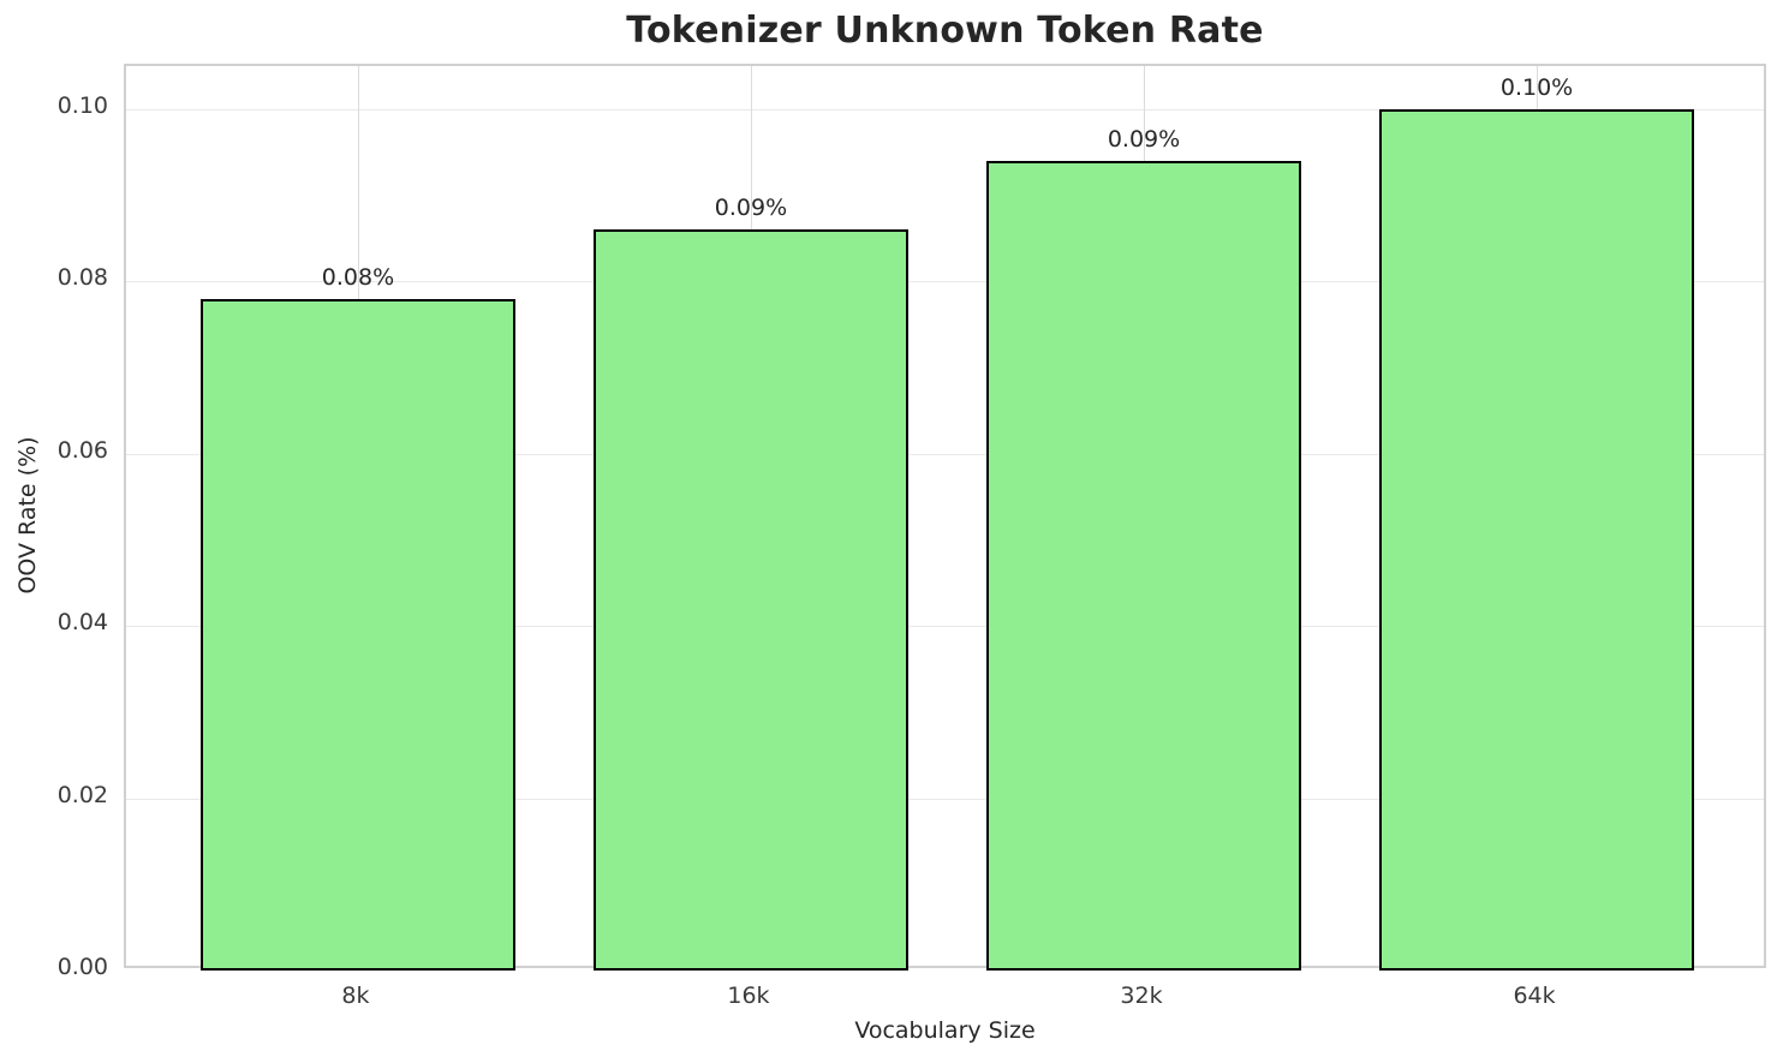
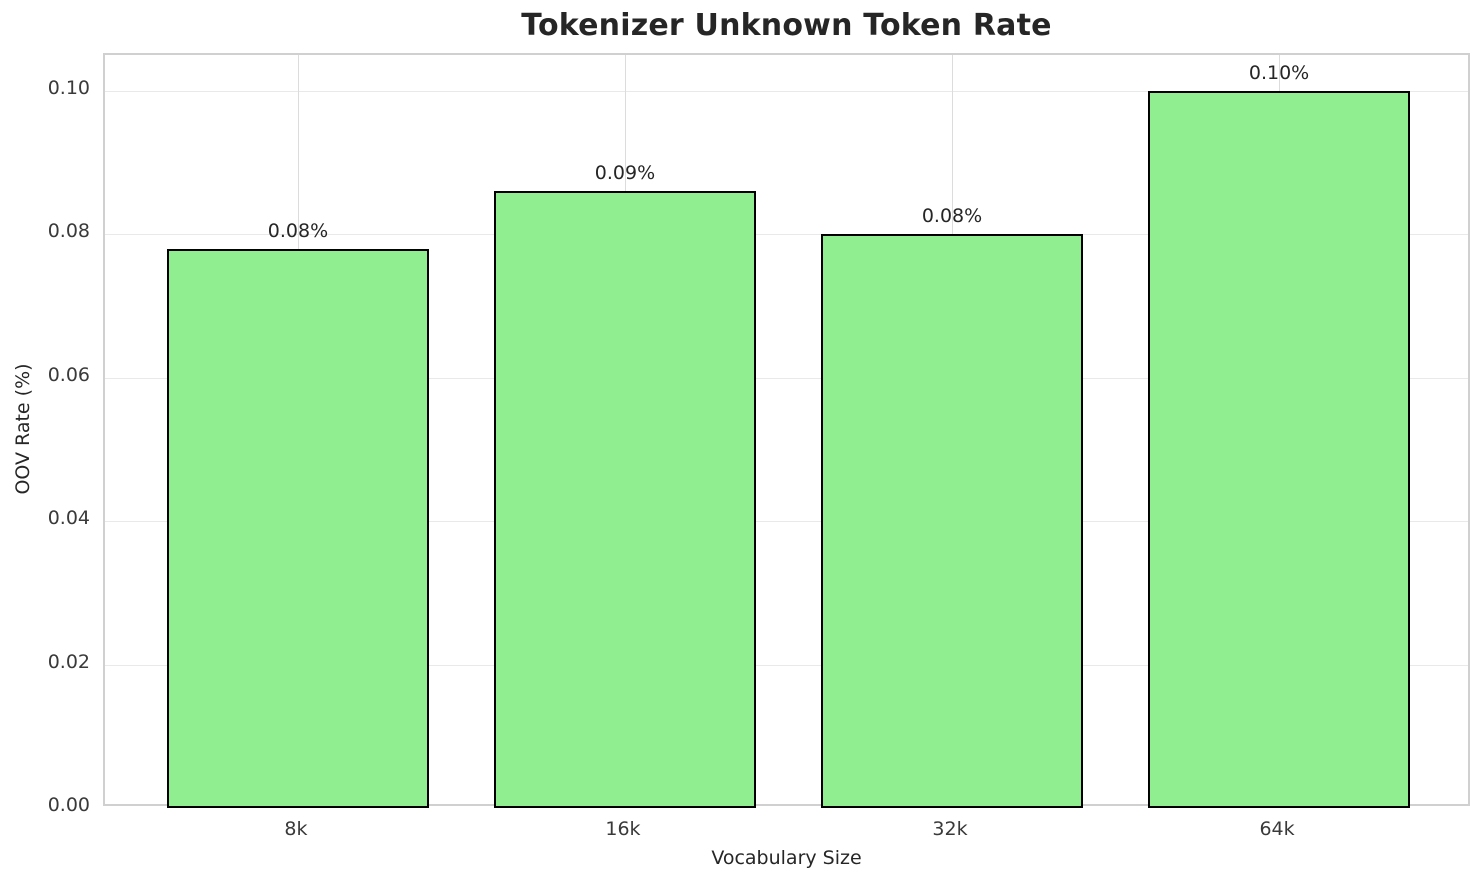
32k: 0.09% -> 0.08%
